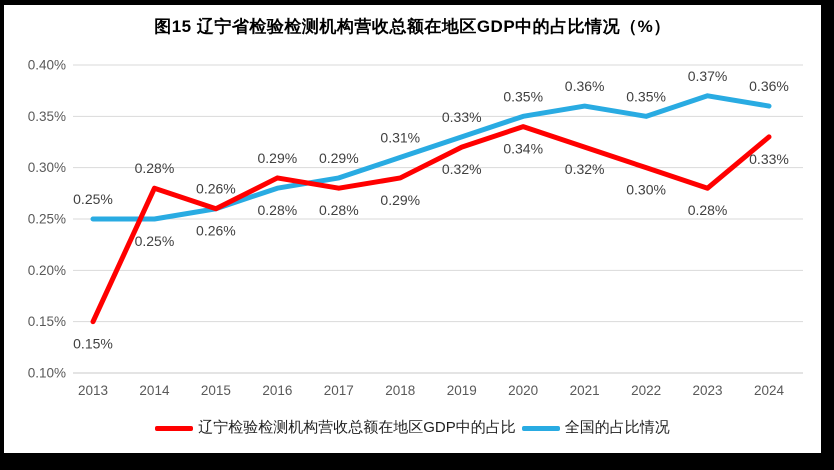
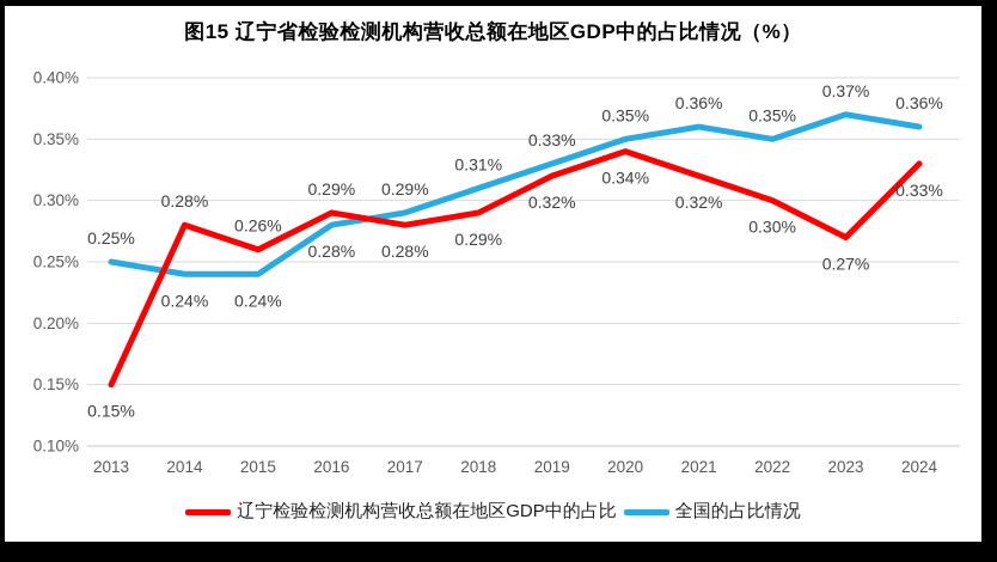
全国的占比情况/2014: 0.25% -> 0.24%
全国的占比情况/2015: 0.26% -> 0.24%
辽宁检验检测机构营收总额在地区GDP中的占比/2023: 0.28% -> 0.27%
